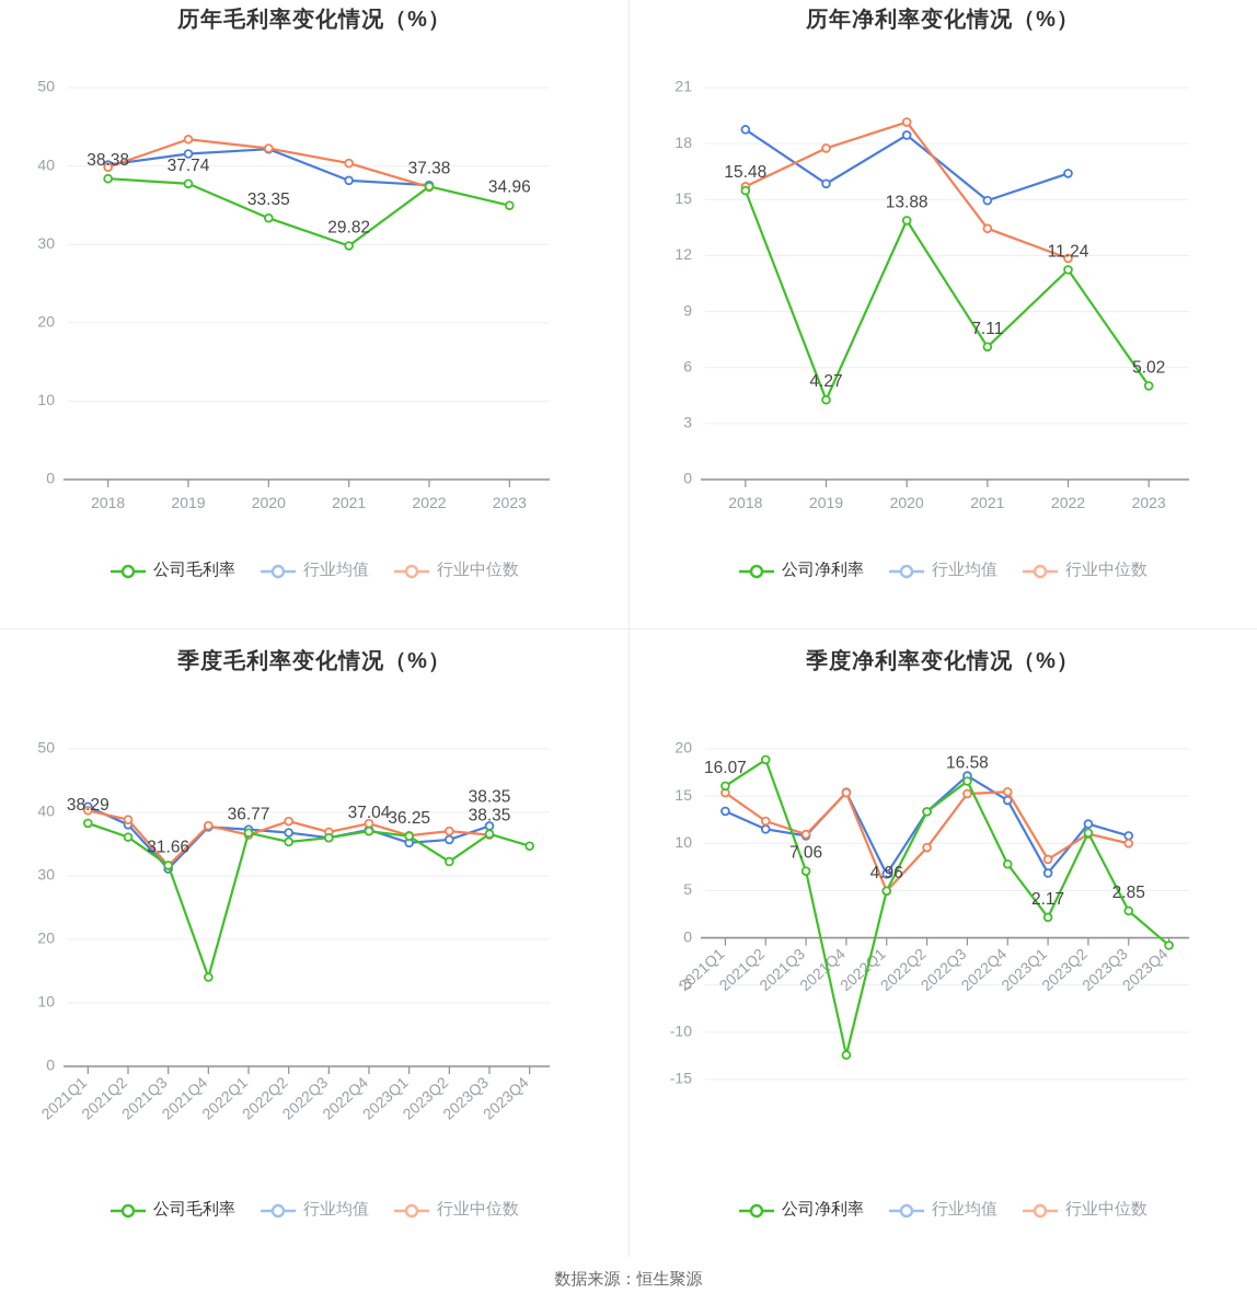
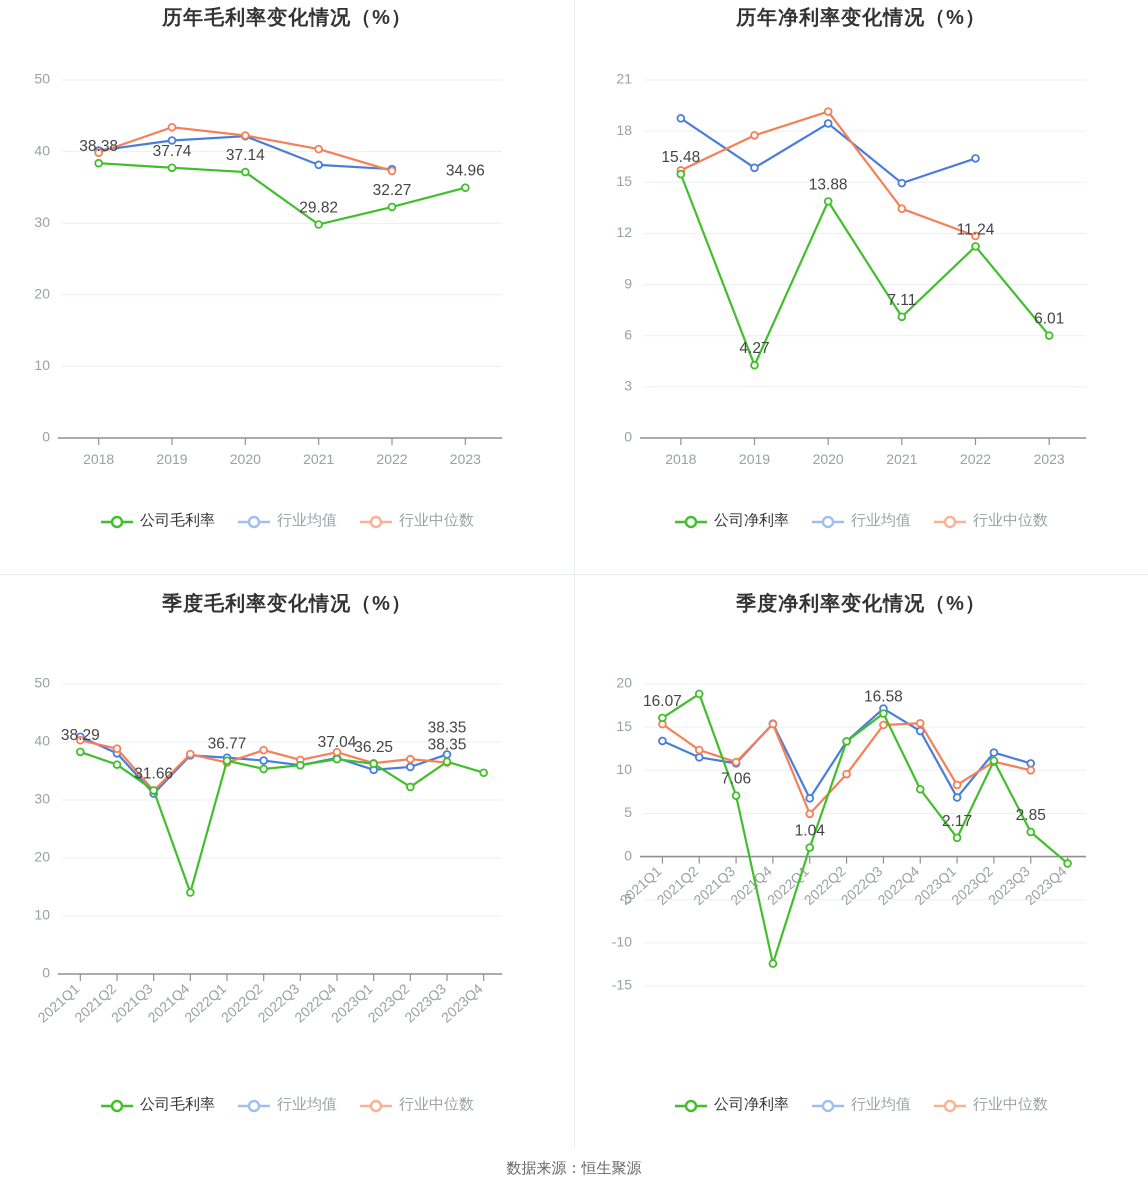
历年毛利率变化情况（%）/公司毛利率/2020: 33.35 -> 37.14
历年毛利率变化情况（%）/公司毛利率/2022: 37.38 -> 32.27
历年净利率变化情况（%）/公司净利率/2023: 5.02 -> 6.01
季度净利率变化情况（%）/公司净利率/2022Q1: 4.96 -> 1.04
